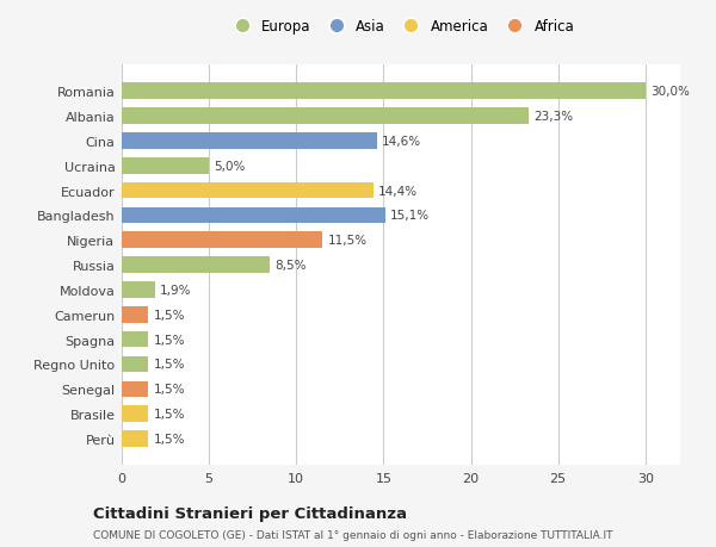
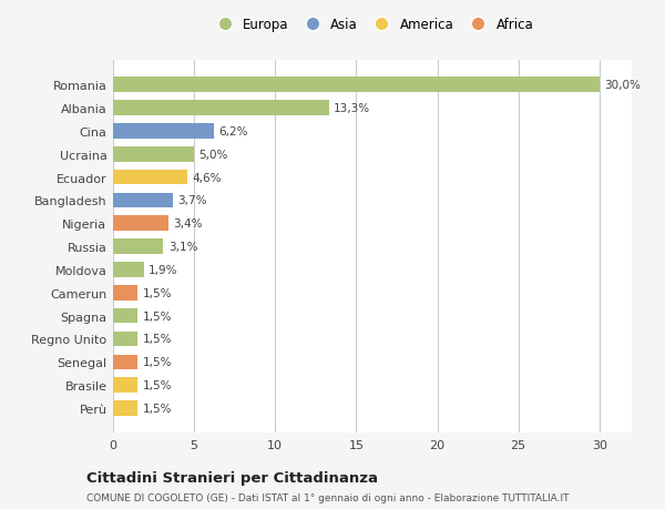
Albania: 23,3% -> 13,3%
Cina: 14,6% -> 6,2%
Ecuador: 14,4% -> 4,6%
Bangladesh: 15,1% -> 3,7%
Nigeria: 11,5% -> 3,4%
Russia: 8,5% -> 3,1%
